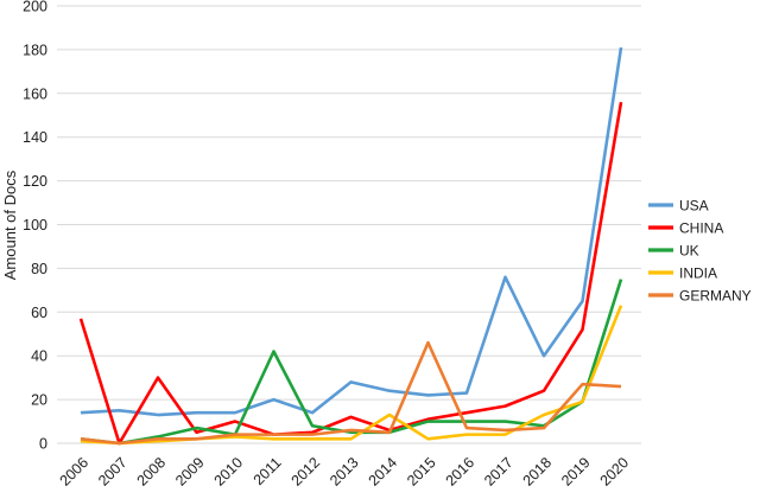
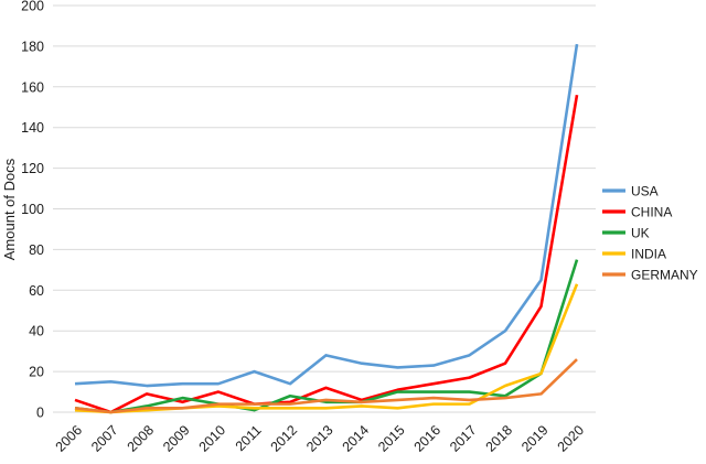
CHINA/2006: 57 -> 6
CHINA/2008: 30 -> 9
UK/2011: 42 -> 1
INDIA/2014: 13 -> 3
GERMANY/2015: 46 -> 6
USA/2017: 76 -> 28
GERMANY/2019: 27 -> 9
